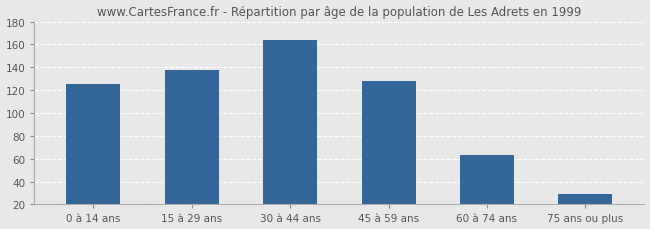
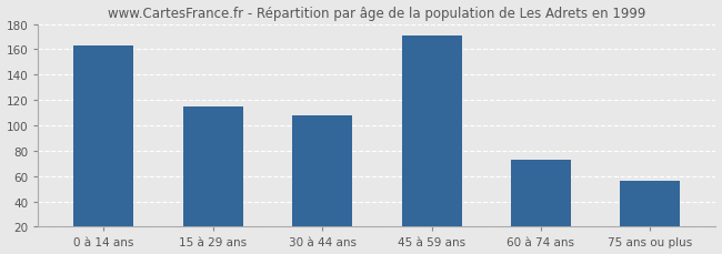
0 à 14 ans: 125 -> 163
15 à 29 ans: 138 -> 115
30 à 44 ans: 164 -> 108
45 à 59 ans: 128 -> 171
60 à 74 ans: 63 -> 73
75 ans ou plus: 29 -> 56
